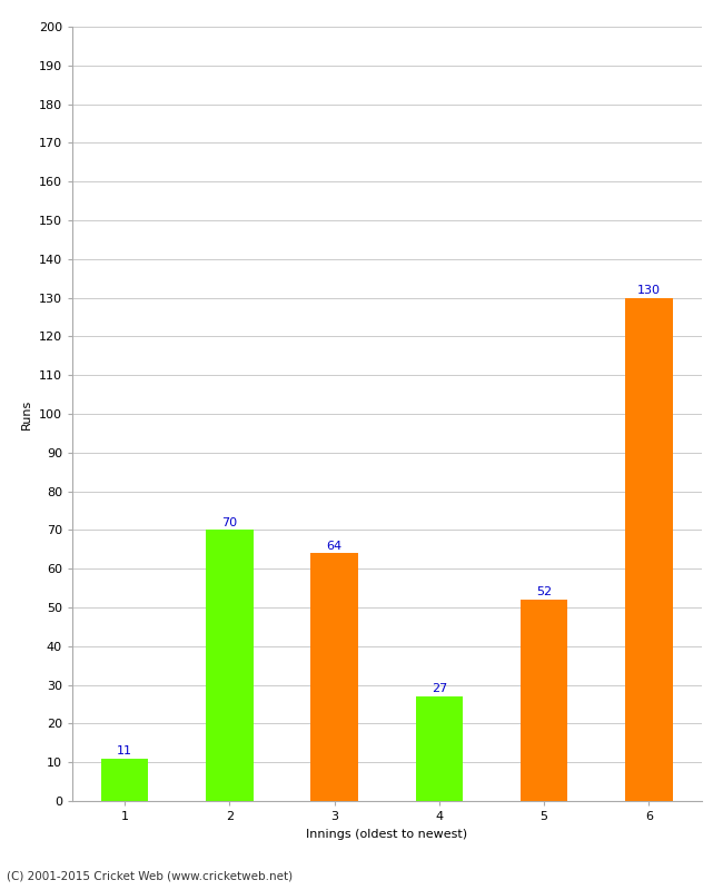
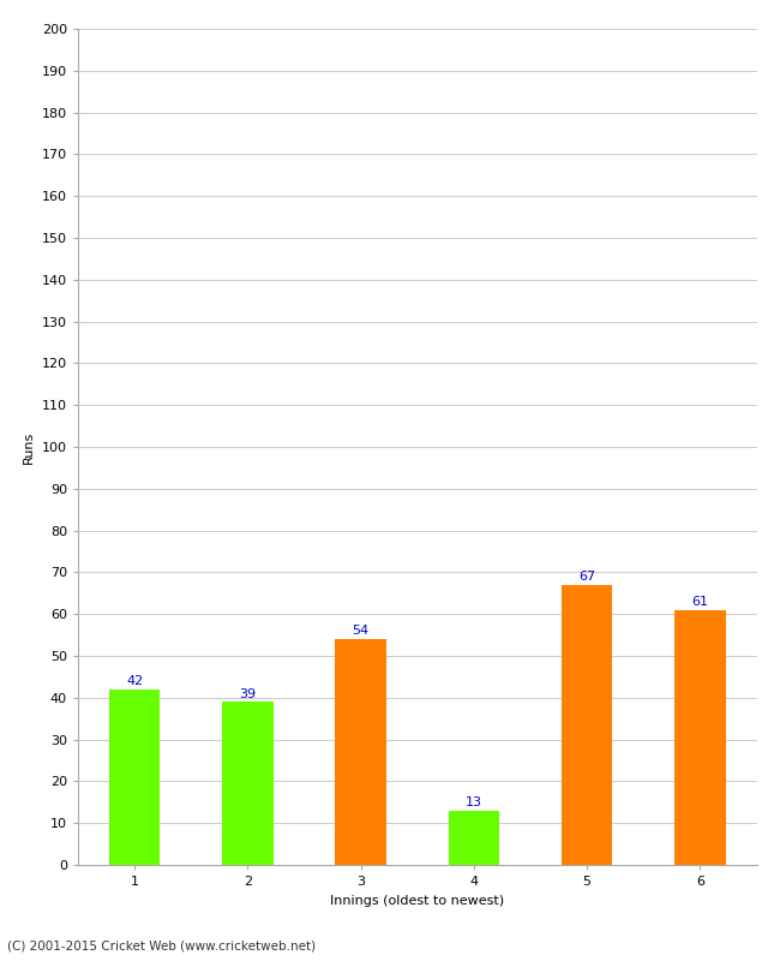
1: 11 -> 42
2: 70 -> 39
3: 64 -> 54
4: 27 -> 13
5: 52 -> 67
6: 130 -> 61
